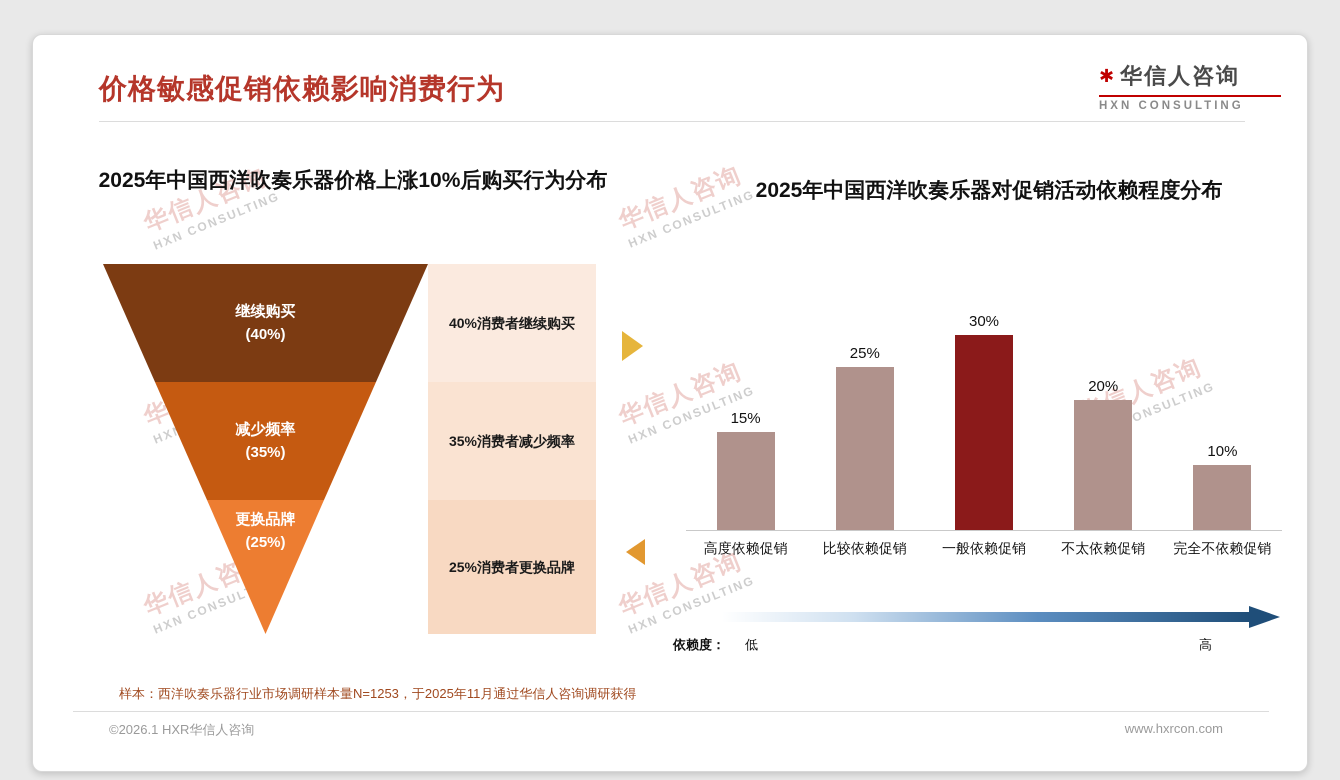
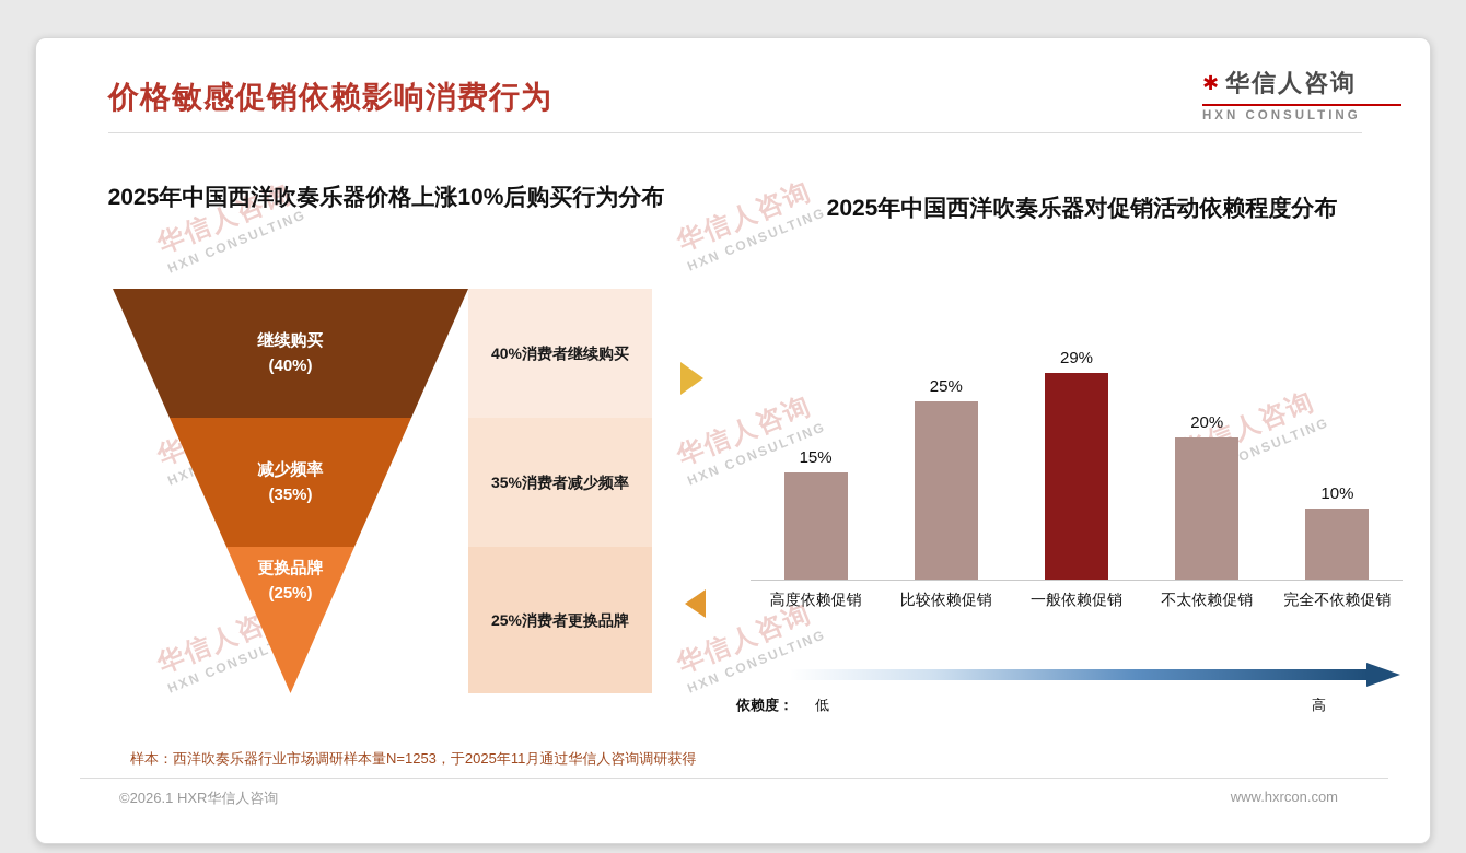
2025年中国西洋吹奏乐器对促销活动依赖程度分布/一般依赖促销: 30% -> 29%
